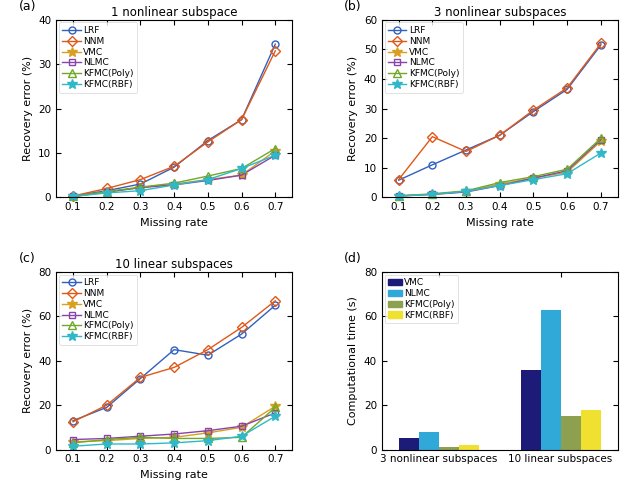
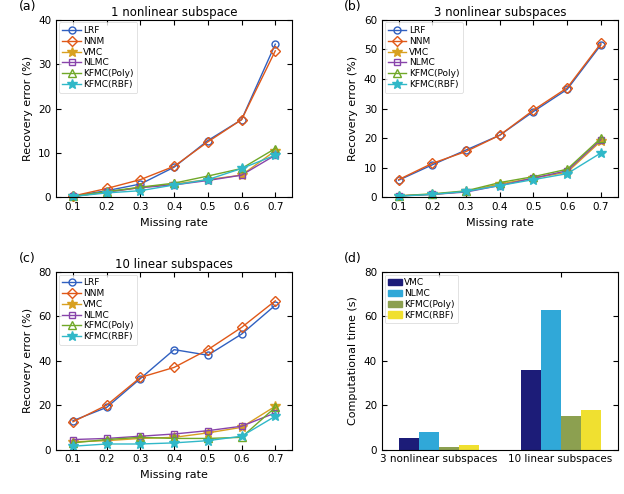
3 nonlinear subspaces/NNM/0.2: 20.5 -> 11.5
